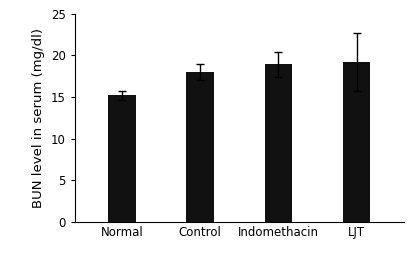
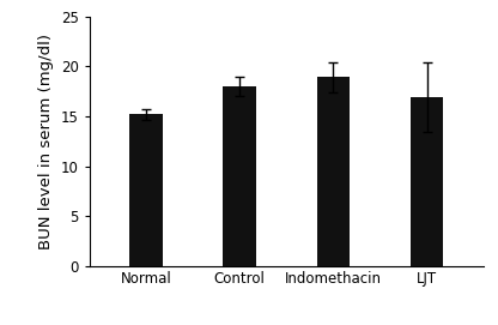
LJT: 19.2 -> 16.9
